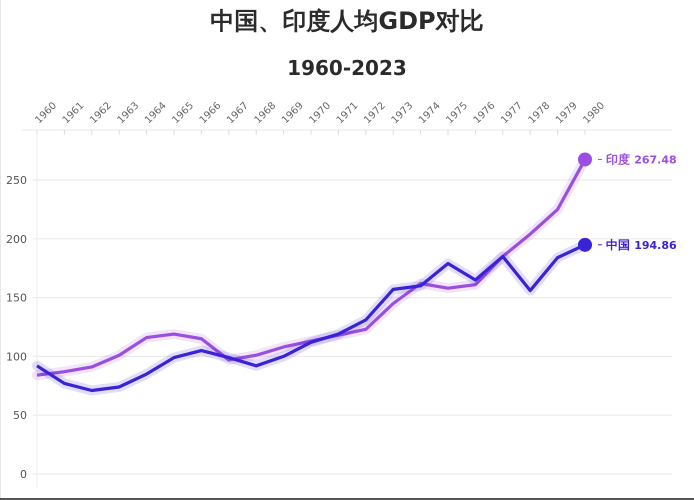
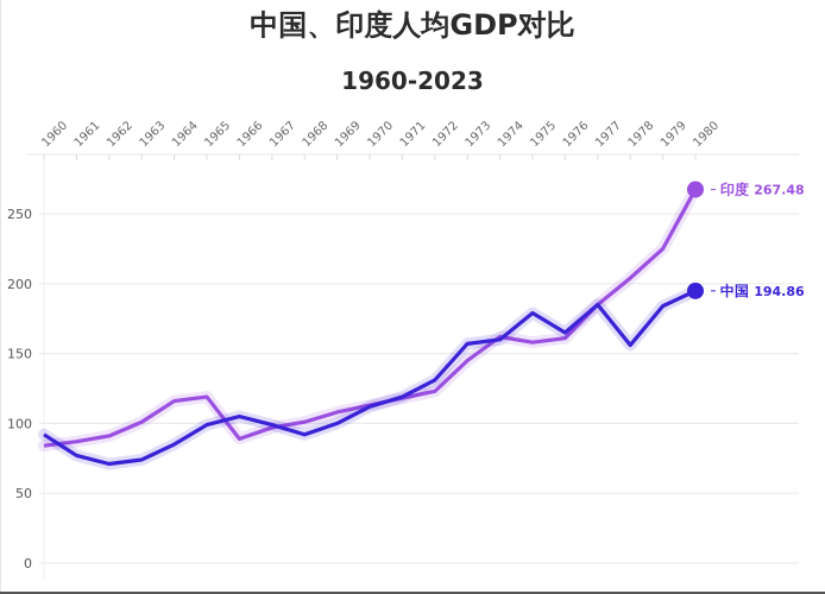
印度/1966: 115 -> 89
